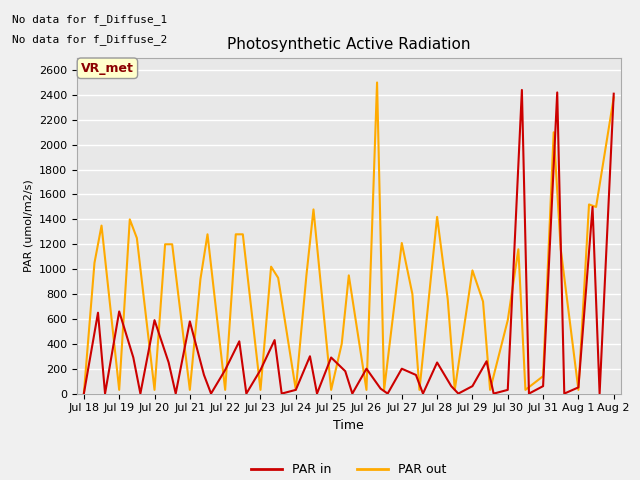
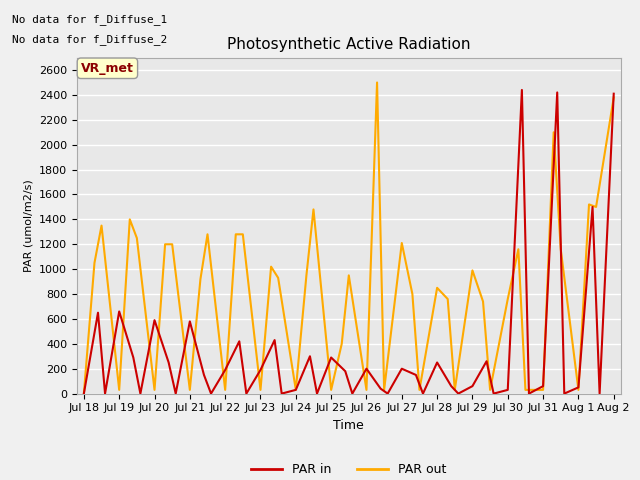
PAR out/Jul 28: 1420 -> 850
PAR out/Jul 30: 590 -> 760
PAR out/Jul 31: 140 -> 30
